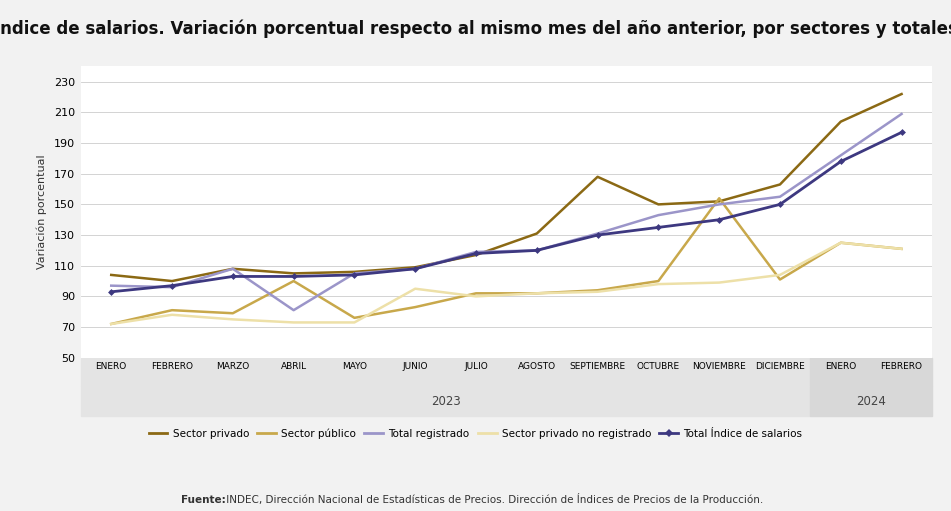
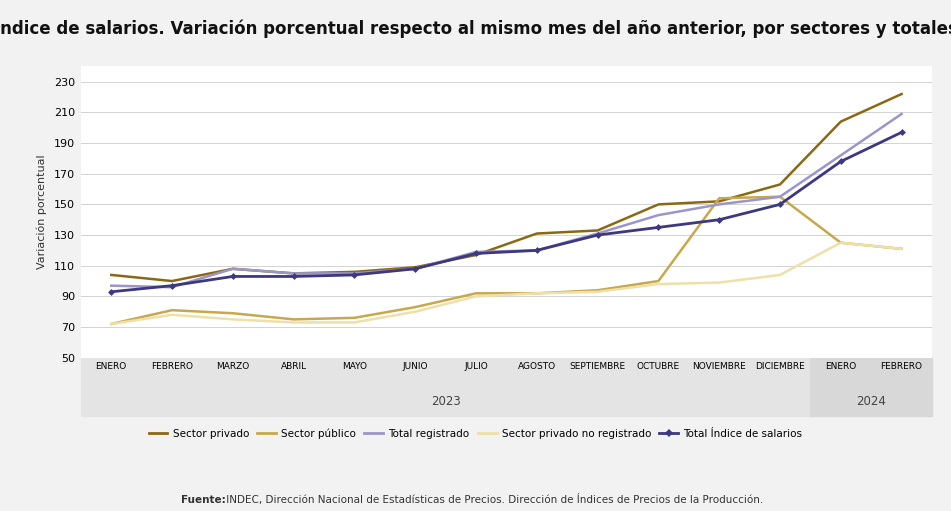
Sector público/ABRIL: 100 -> 75
Total registrado/ABRIL: 81 -> 105
Sector privado no registrado/JUNIO: 95 -> 80
Sector privado/SEPTIEMBRE: 168 -> 133
Sector público/DICIEMBRE: 101 -> 155
